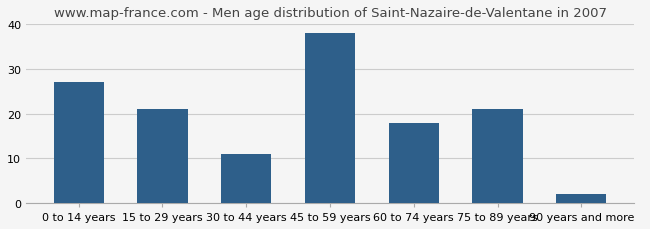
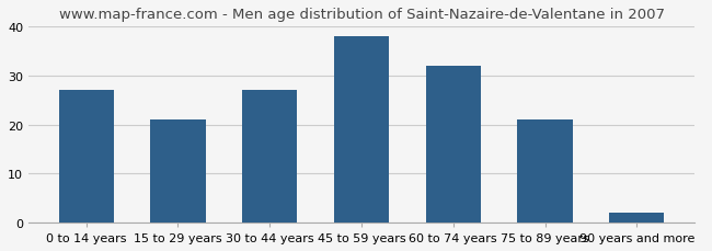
30 to 44 years: 11 -> 27
60 to 74 years: 18 -> 32
